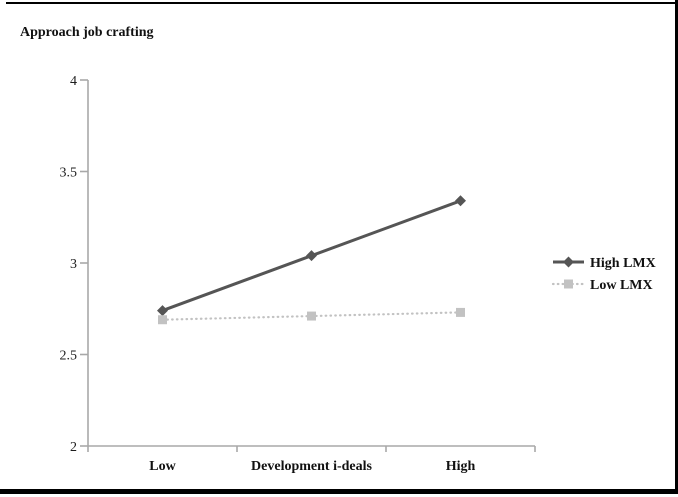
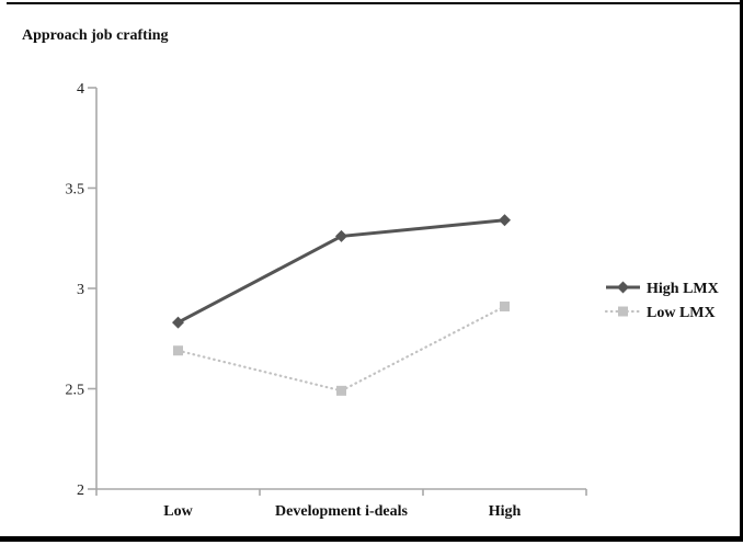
High LMX/Low: 2.74 -> 2.83
High LMX/Development i-deals: 3.04 -> 3.26
Low LMX/Development i-deals: 2.71 -> 2.49
Low LMX/High: 2.73 -> 2.91
